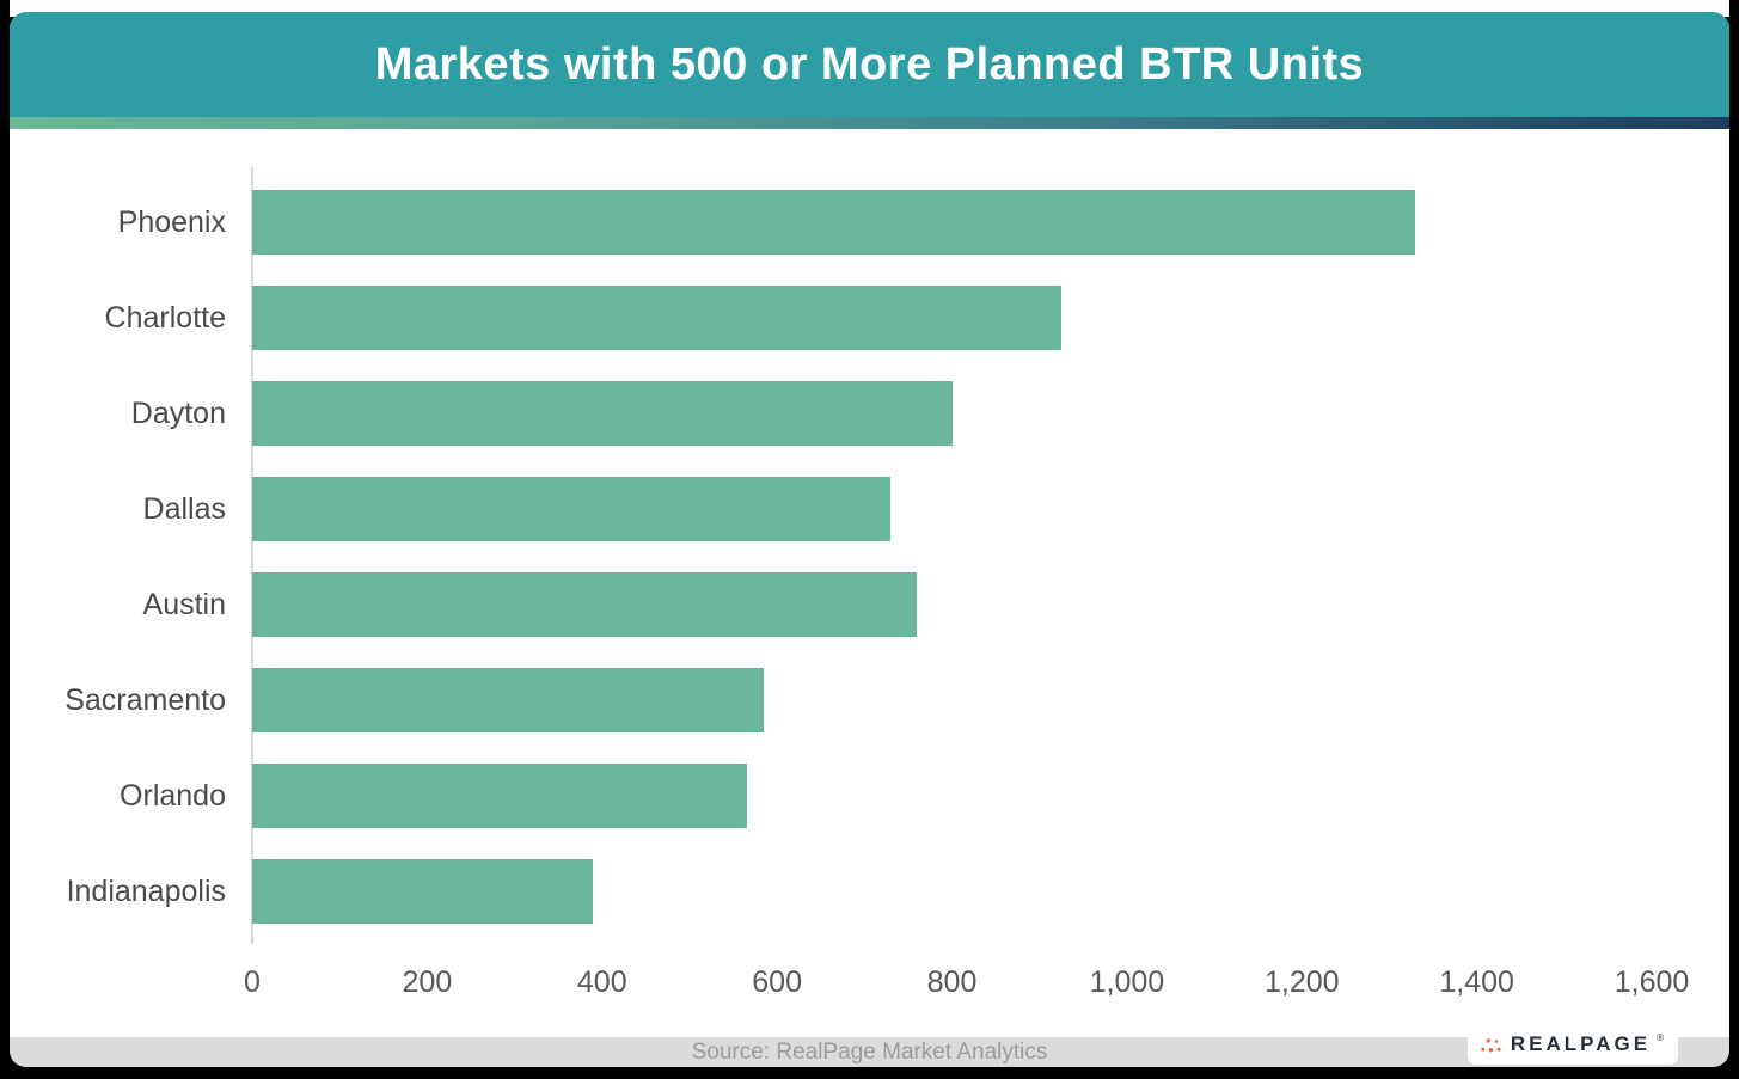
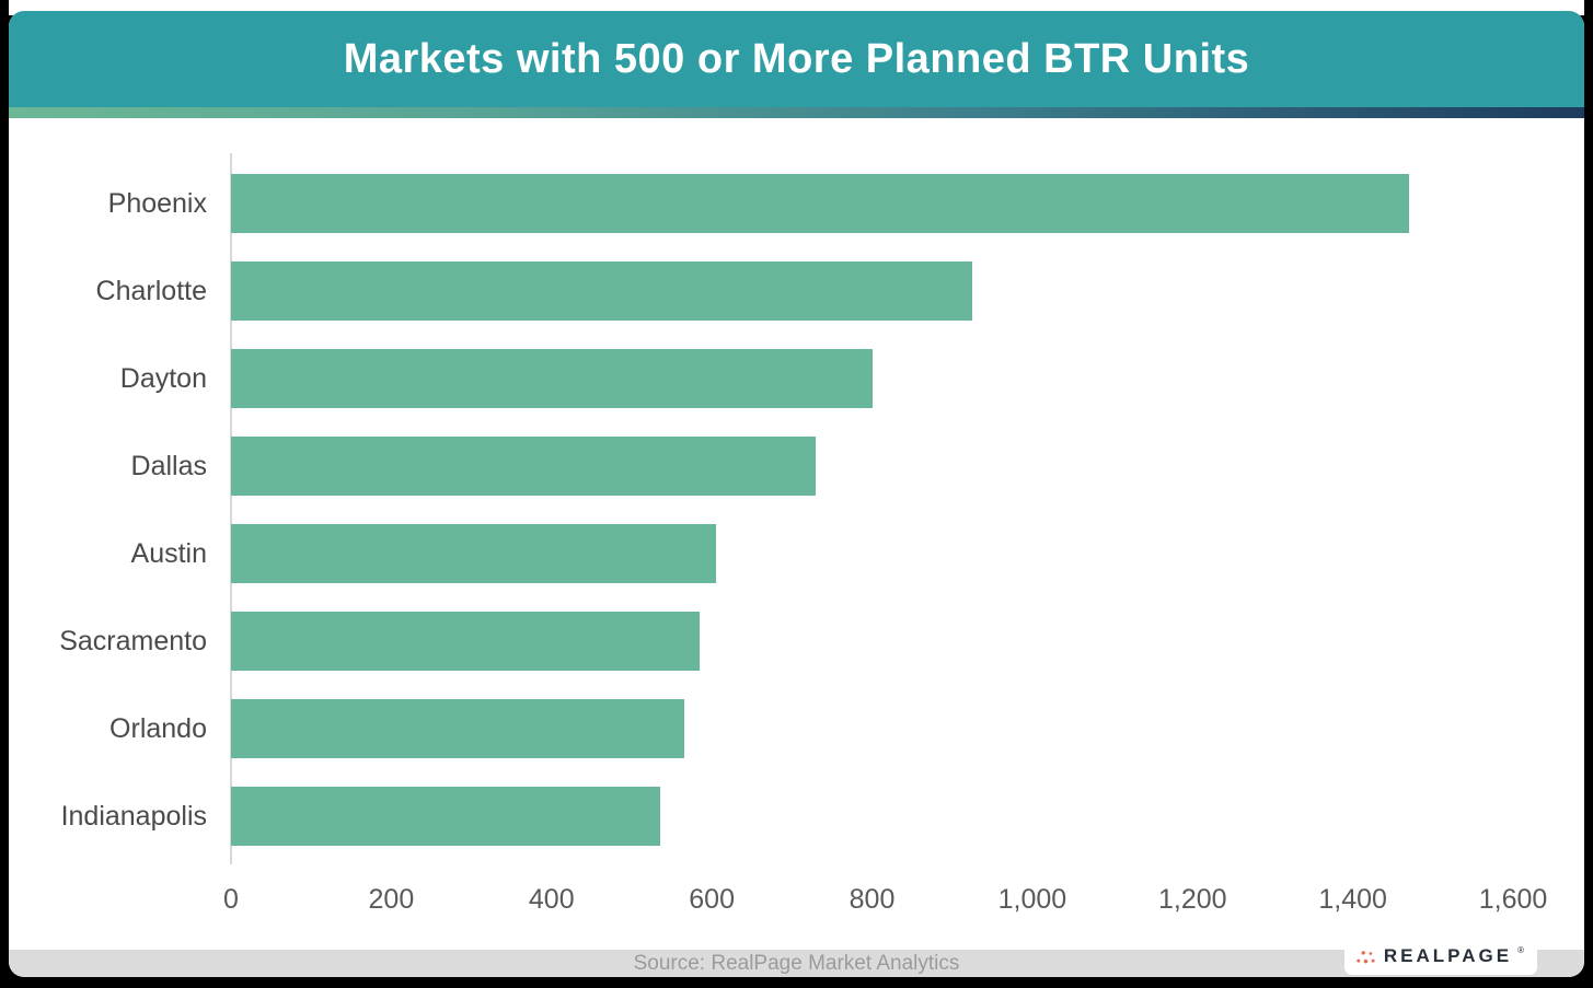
Phoenix: 1330 -> 1470
Austin: 760 -> 600
Indianapolis: 390 -> 540
